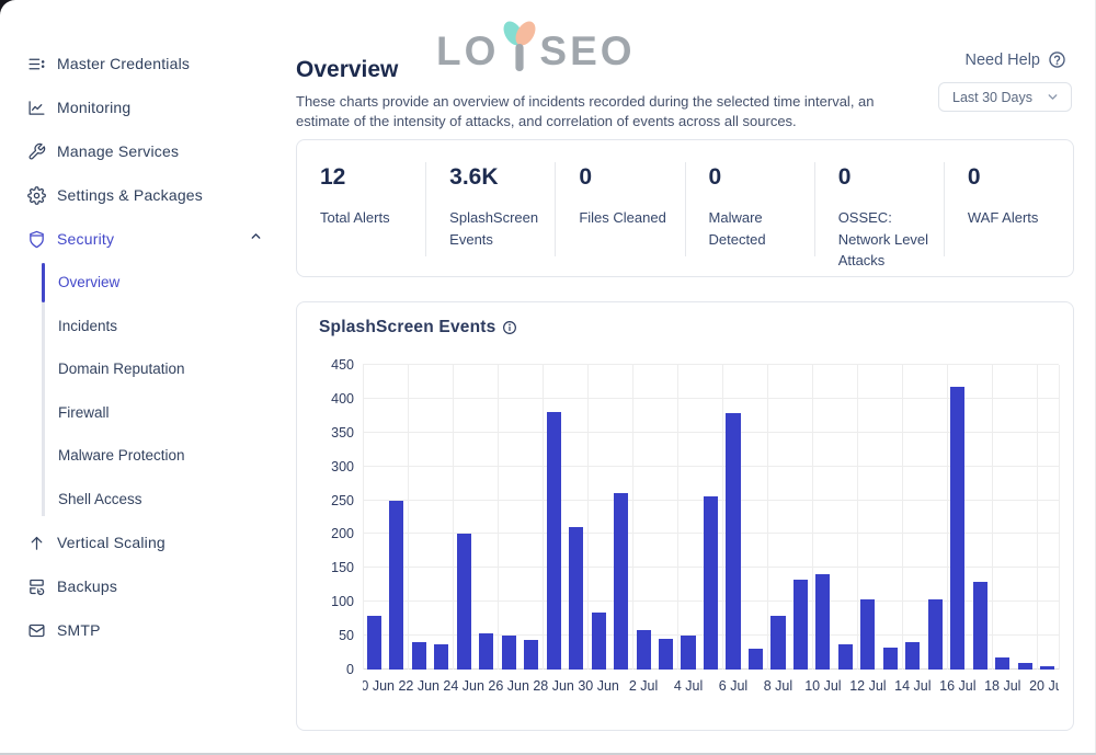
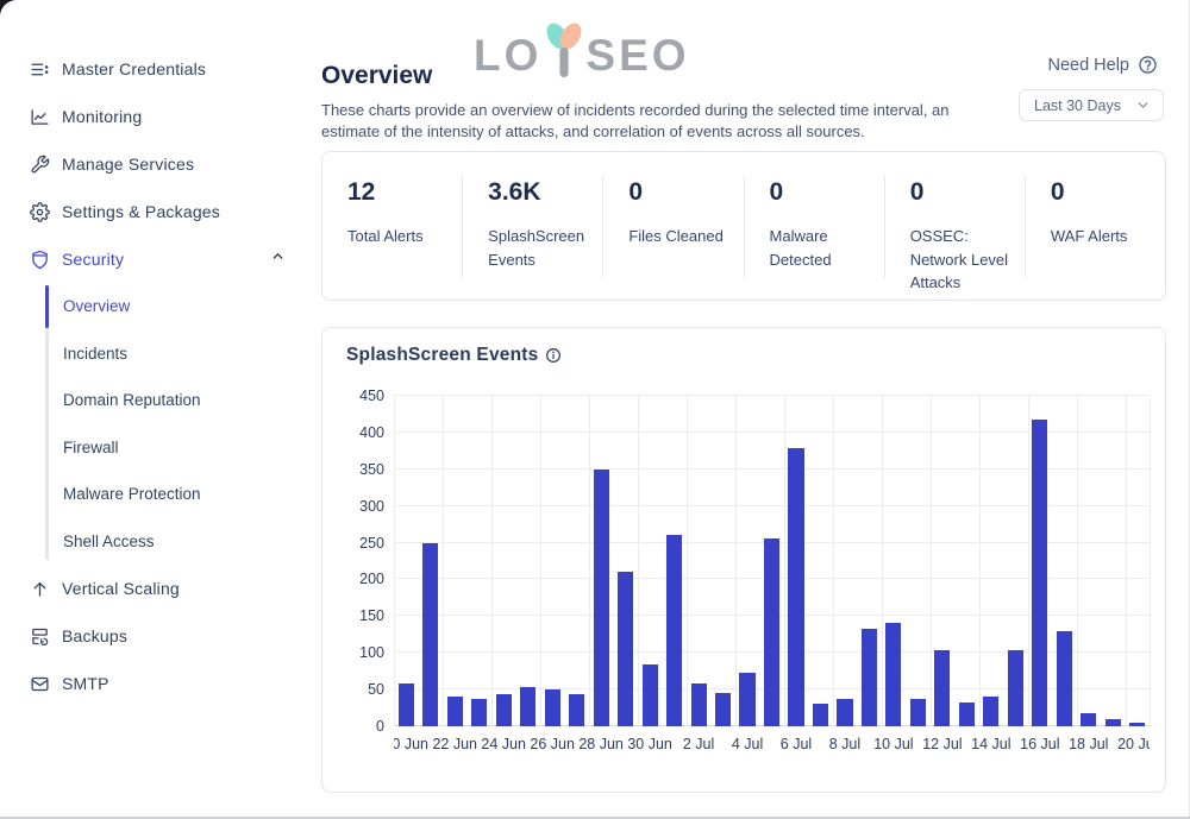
20 Jun: 80 -> 60
24 Jun: 200 -> 40
28 Jun: 380 -> 350
4 Jul: 50 -> 70
8 Jul: 80 -> 40
